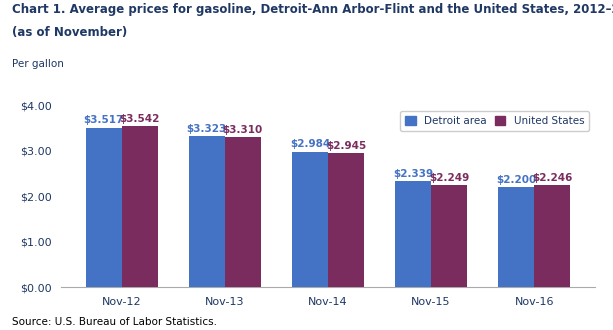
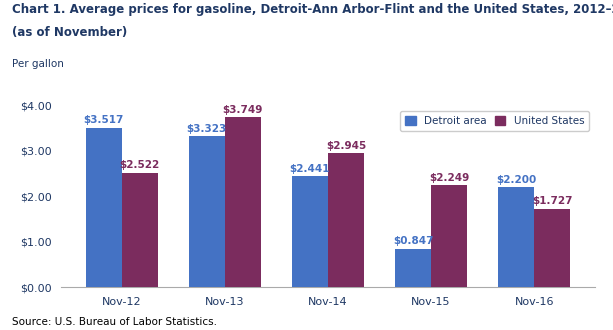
United States/Nov-12: $3.542 -> $2.522
United States/Nov-13: $3.310 -> $3.749
Detroit area/Nov-14: $2.984 -> $2.441
Detroit area/Nov-15: $2.339 -> $0.847
United States/Nov-16: $2.246 -> $1.727
